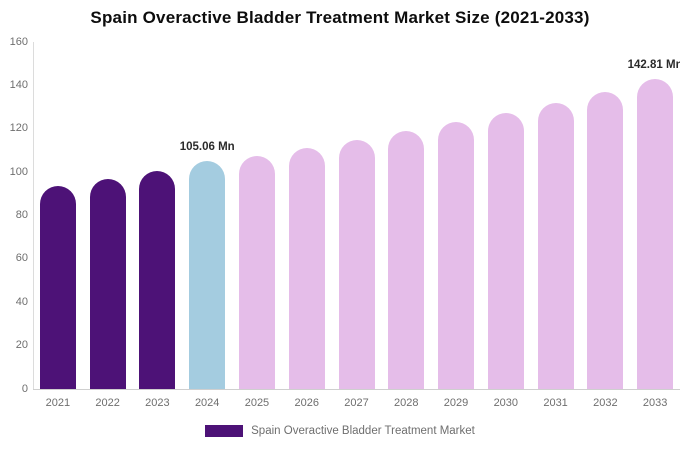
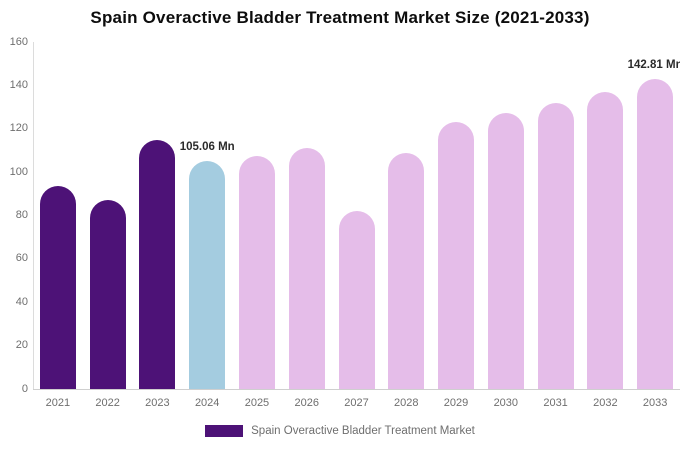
2022: 97 -> 87
2023: 100 -> 115
2027: 115 -> 82
2028: 119 -> 109
